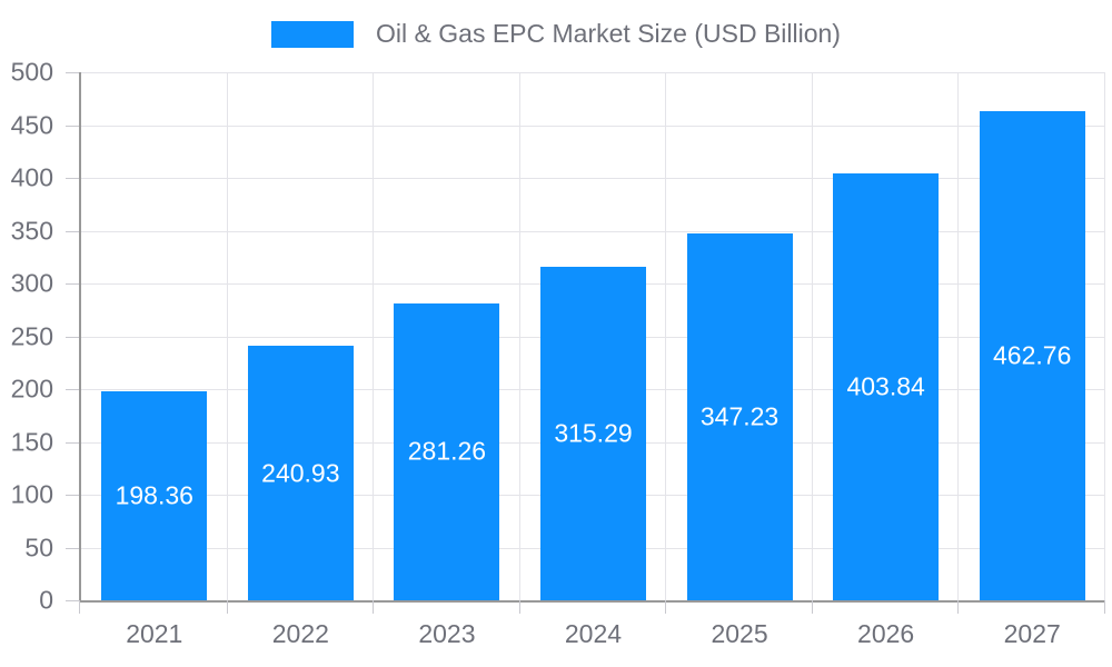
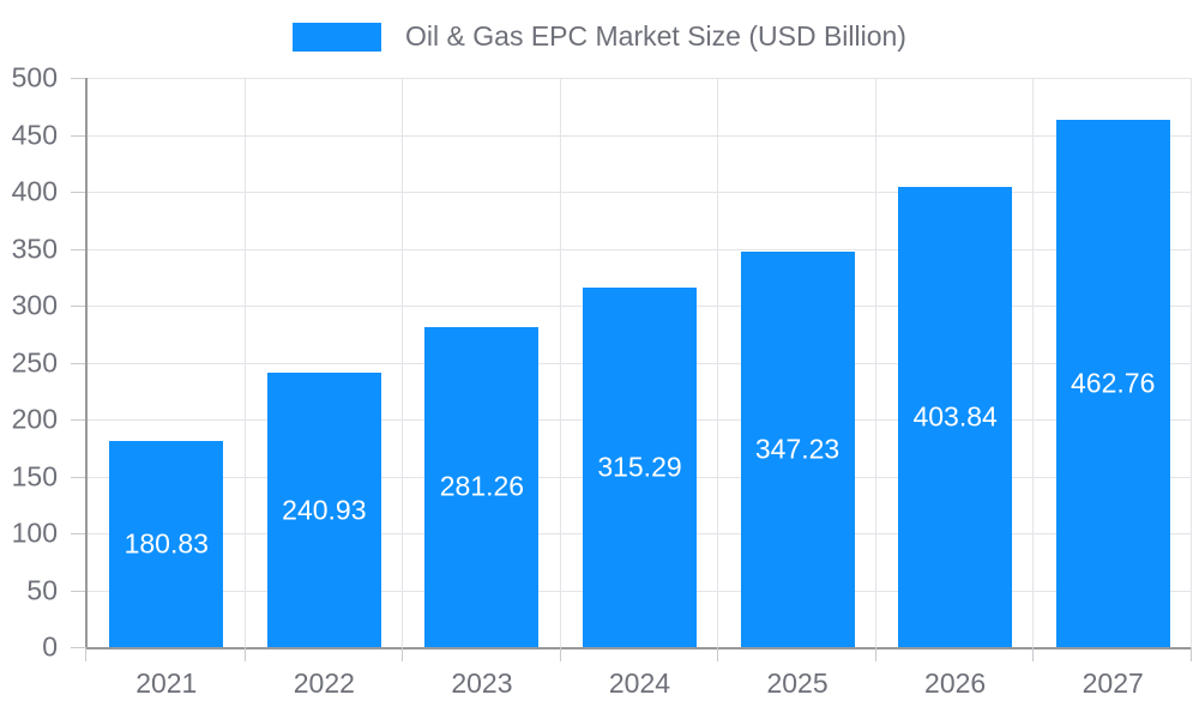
2021: 198.36 -> 180.83
